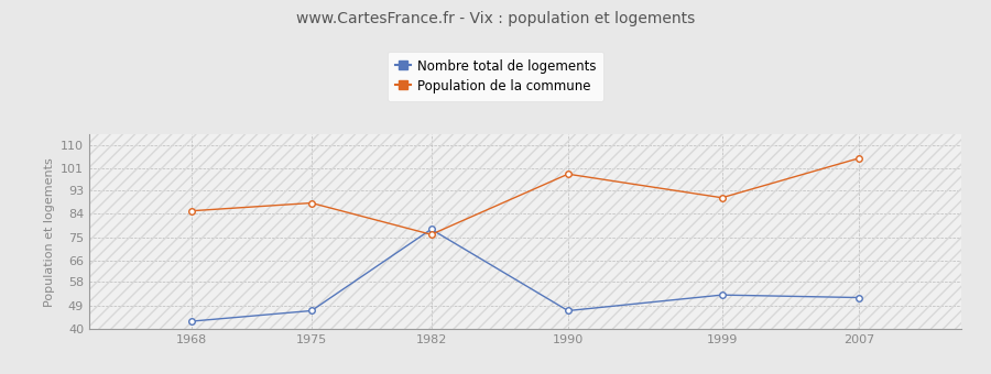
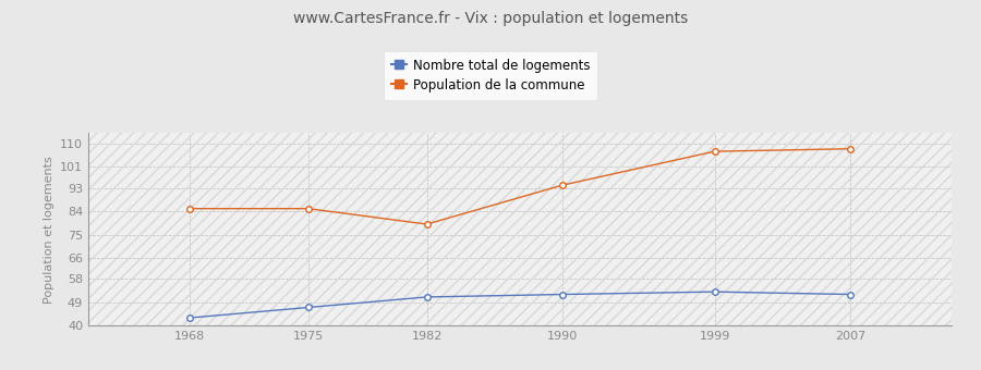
Population de la commune/1975: 88 -> 85
Nombre total de logements/1982: 78 -> 51
Population de la commune/1982: 76 -> 79
Nombre total de logements/1990: 47 -> 52
Population de la commune/1990: 99 -> 94
Population de la commune/1999: 90 -> 107
Population de la commune/2007: 105 -> 108
